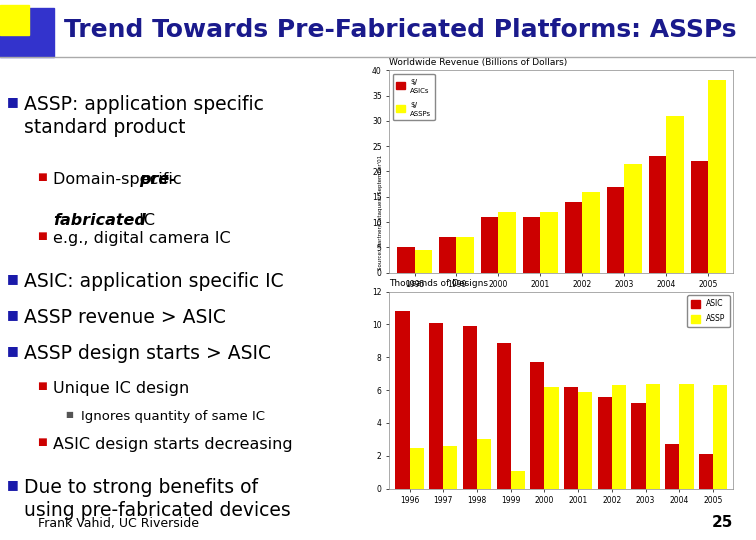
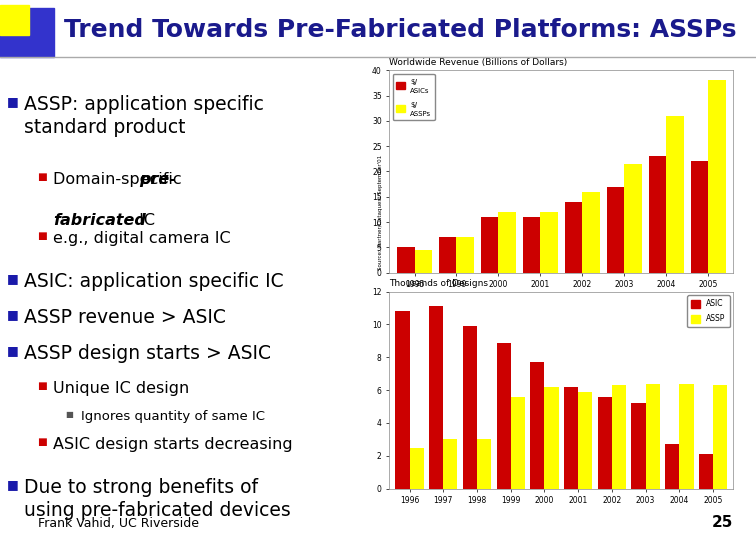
ASIC/1997: 10.1 -> 11.1
ASSP/1997: 2.6 -> 3.0
ASSP/1999: 1.1 -> 5.6
